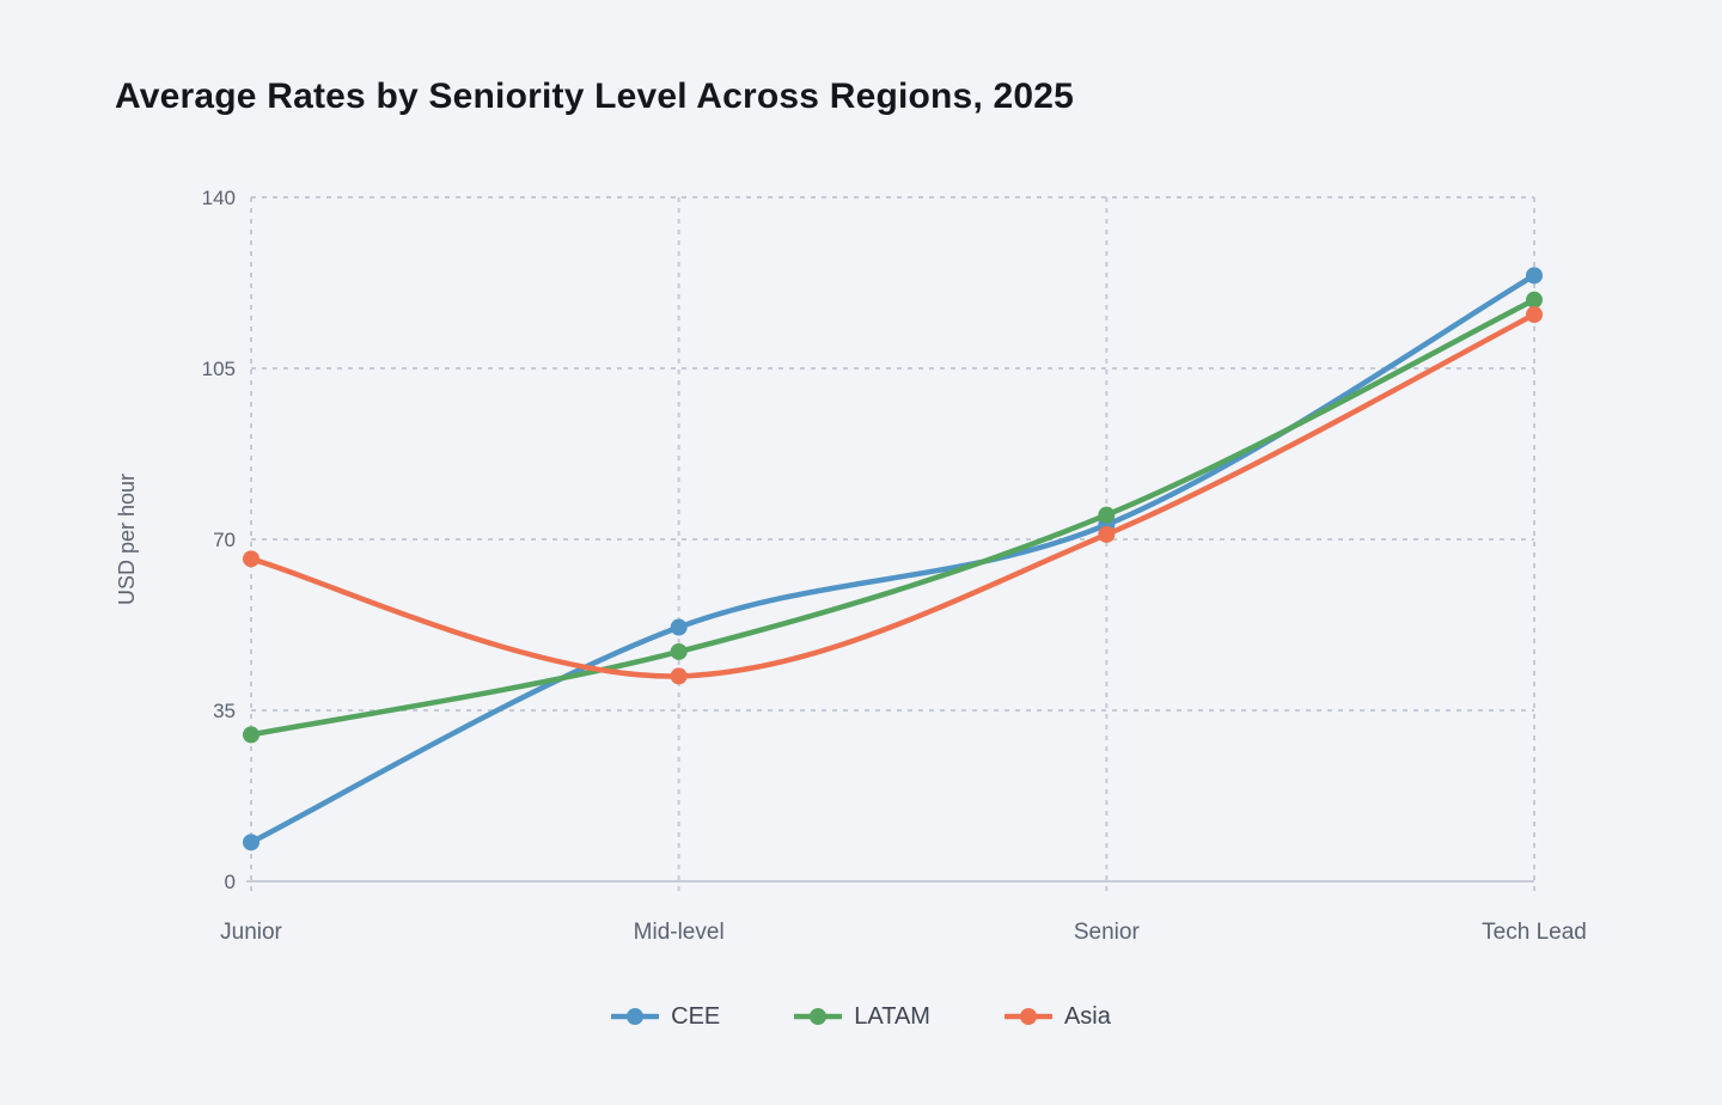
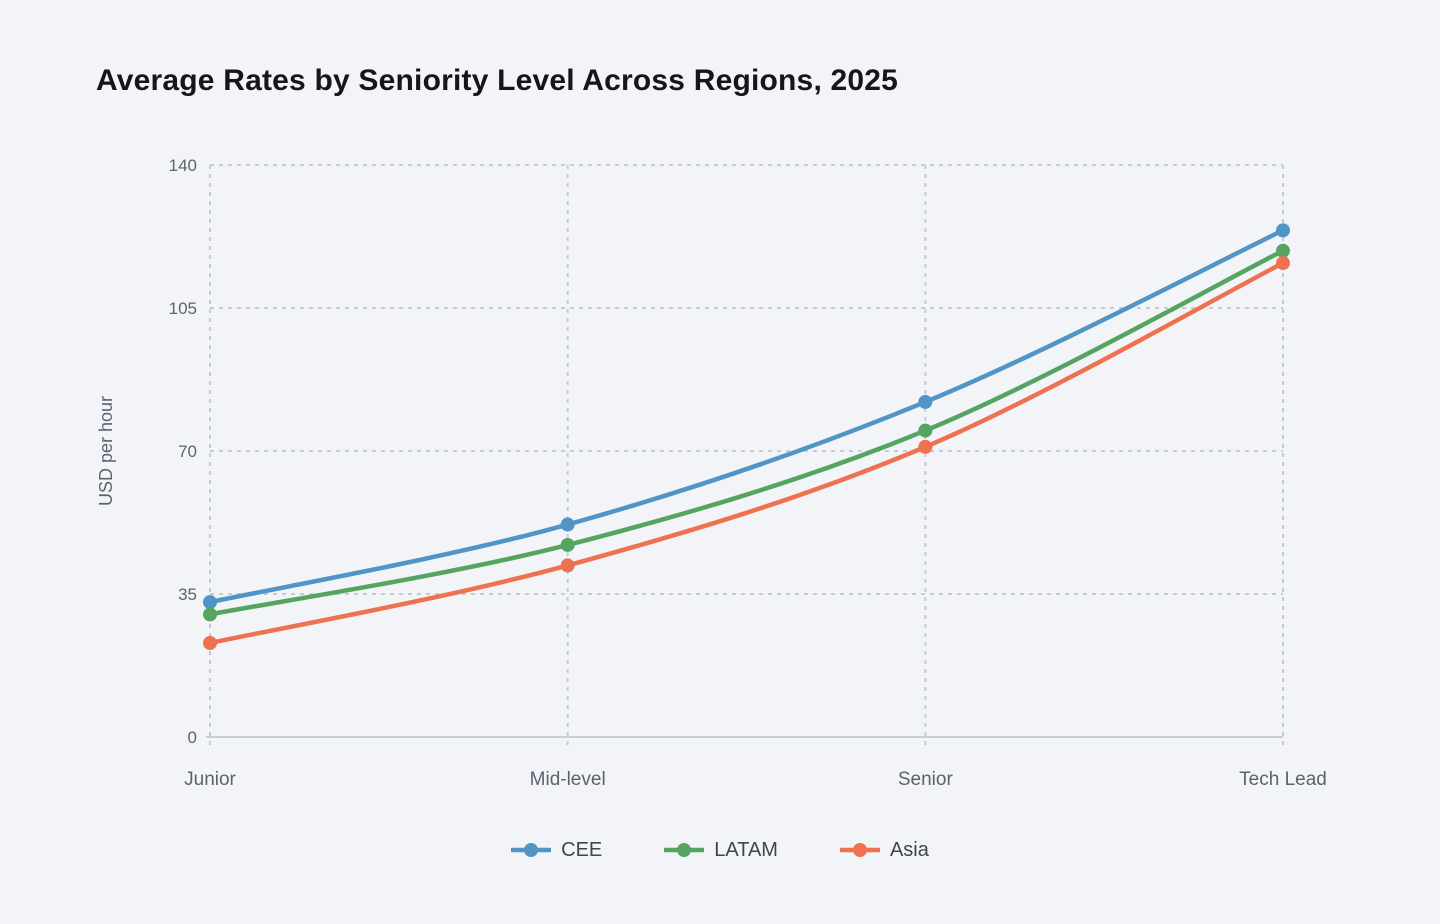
CEE/Junior: 8 -> 33
Asia/Junior: 66 -> 23
CEE/Senior: 73 -> 82
